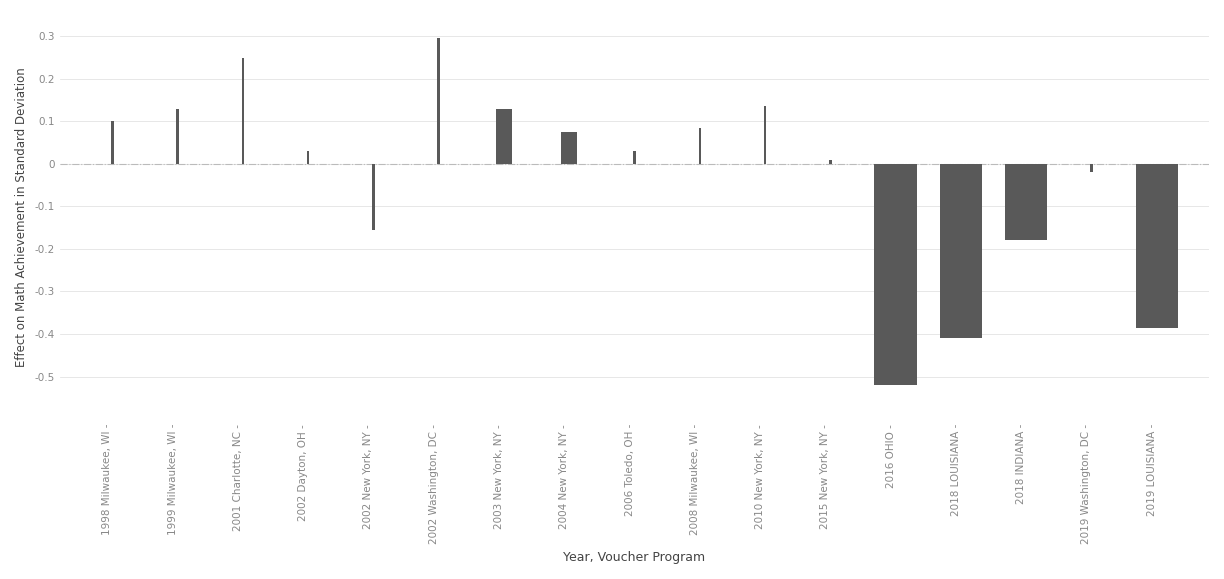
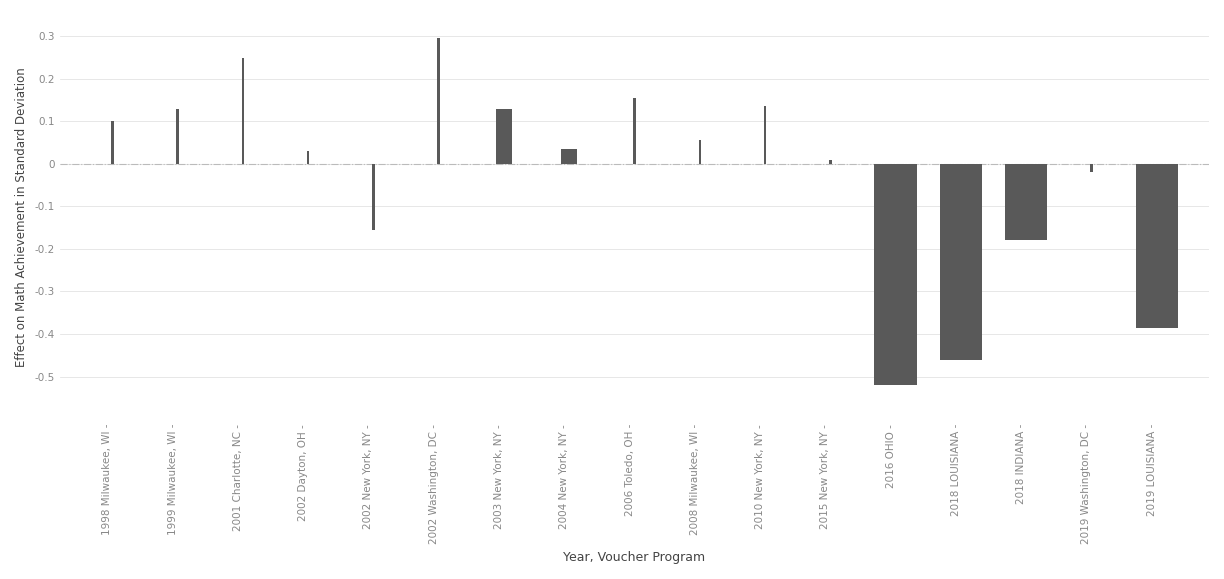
2004 New York, NY -: 0.075 -> 0.035
2006 Toledo, OH -: 0.030 -> 0.155
2008 Milwaukee, WI -: 0.085 -> 0.055
2018 LOUISIANA -: -0.410 -> -0.460
